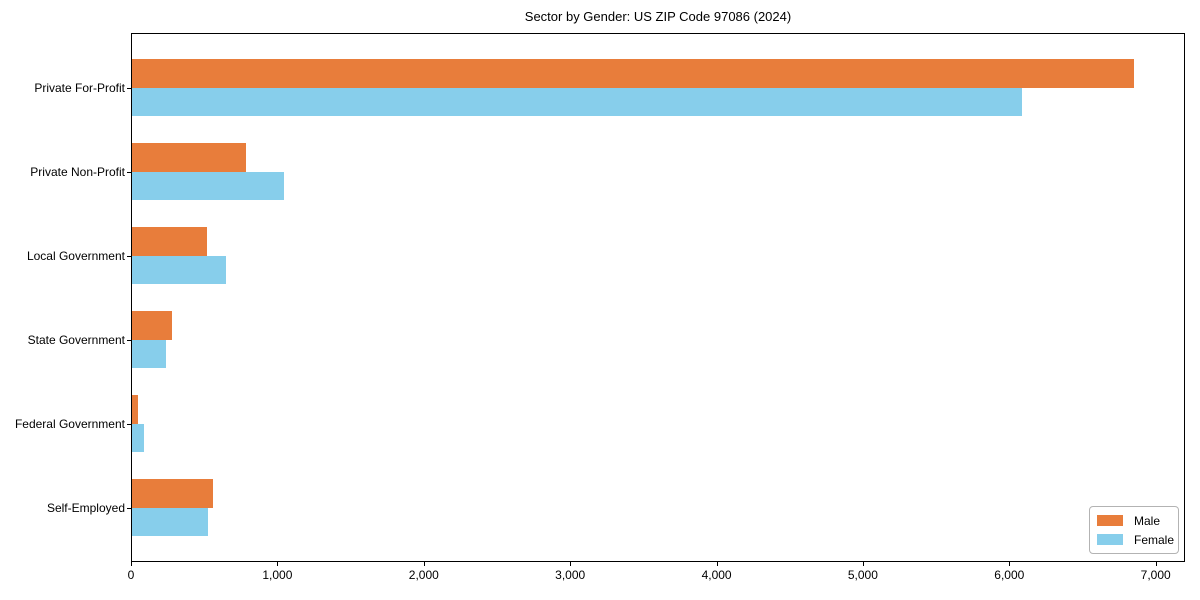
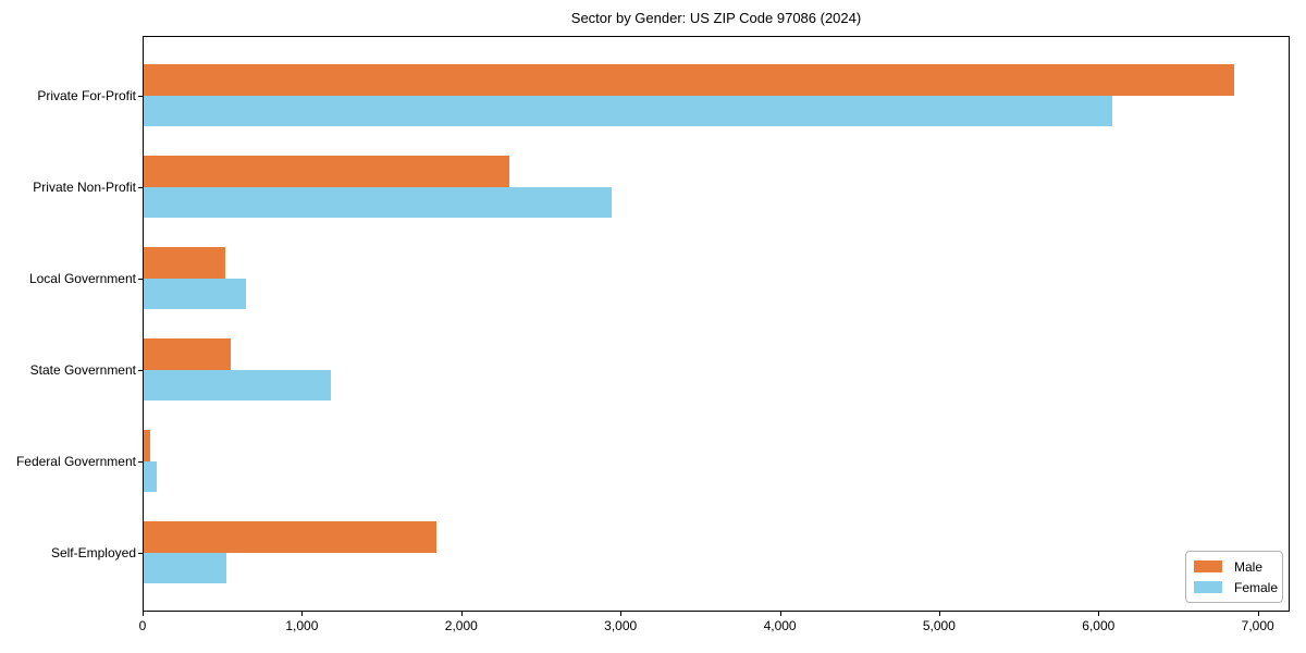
Male/Private Non-Profit: 780 -> 2300
Female/Private Non-Profit: 1040 -> 2940
Male/State Government: 280 -> 550
Female/State Government: 230 -> 1180
Male/Self-Employed: 560 -> 1840
